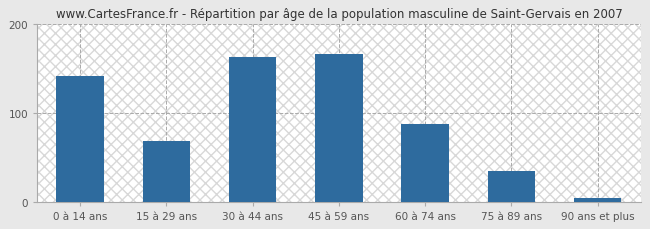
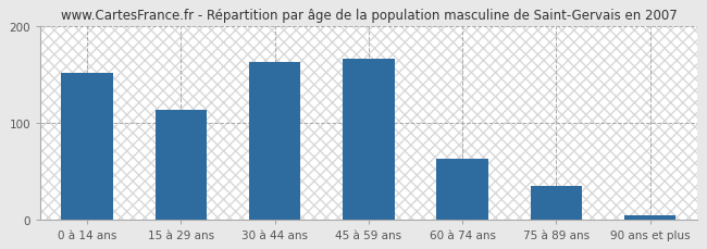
0 à 14 ans: 142 -> 152
15 à 29 ans: 68 -> 114
60 à 74 ans: 88 -> 63
